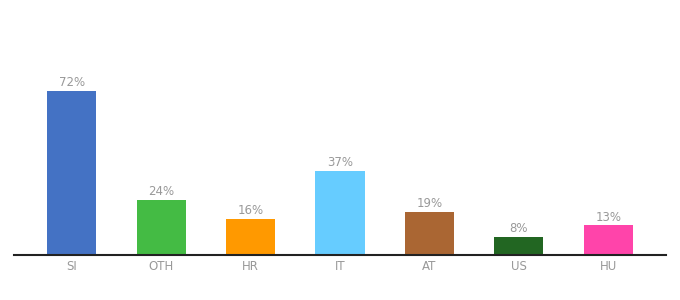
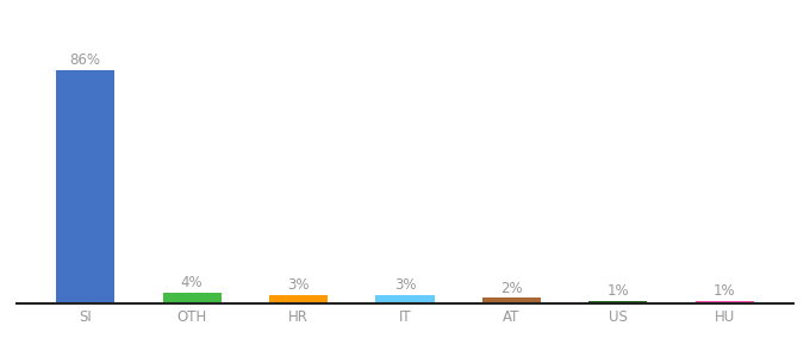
SI: 72% -> 86%
OTH: 24% -> 4%
HR: 16% -> 3%
IT: 37% -> 3%
AT: 19% -> 2%
US: 8% -> 1%
HU: 13% -> 1%
